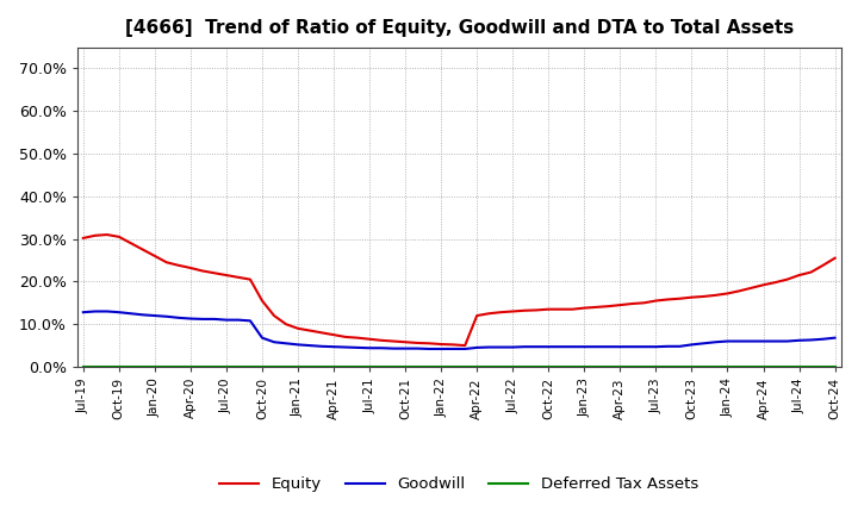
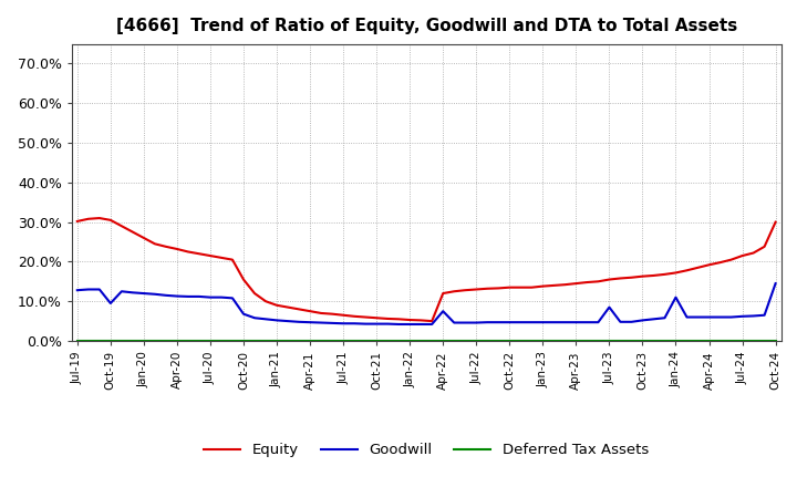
Goodwill/Oct-19: 12.8% -> 9.5%
Goodwill/Apr-22: 4.5% -> 7.5%
Goodwill/Jul-23: 4.7% -> 8.5%
Goodwill/Jan-24: 6.0% -> 11.0%
Equity/Oct-24: 25.5% -> 30.0%
Goodwill/Oct-24: 6.8% -> 14.5%
